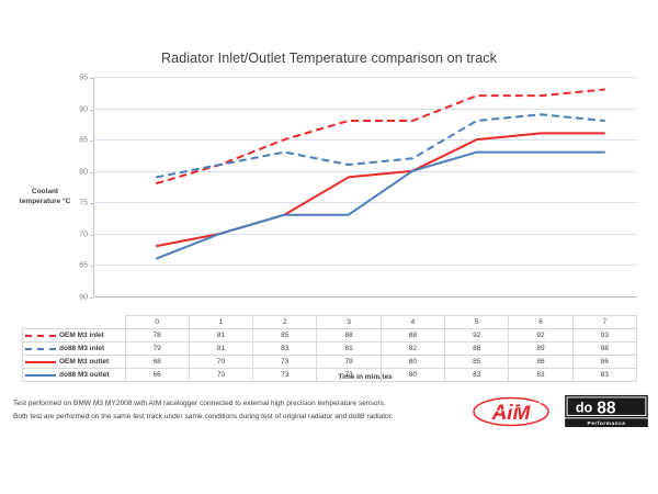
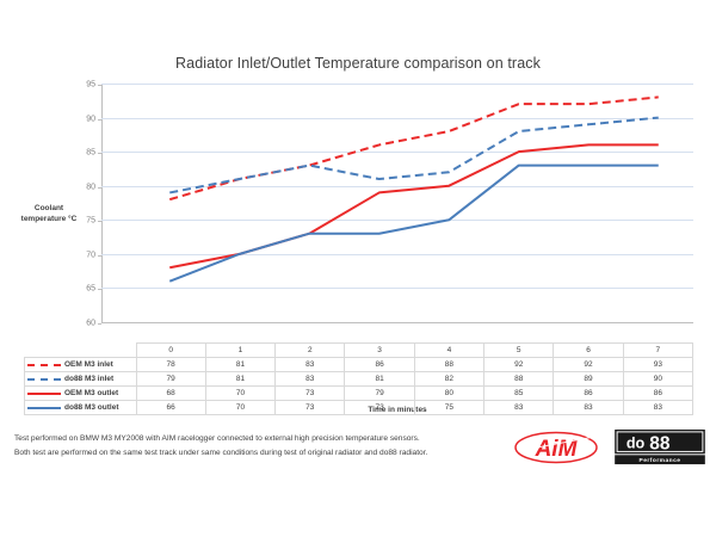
OEM M3 inlet/2: 85 -> 83
OEM M3 inlet/3: 88 -> 86
do88 M3 outlet/4: 80 -> 75
do88 M3 inlet/7: 88 -> 90
